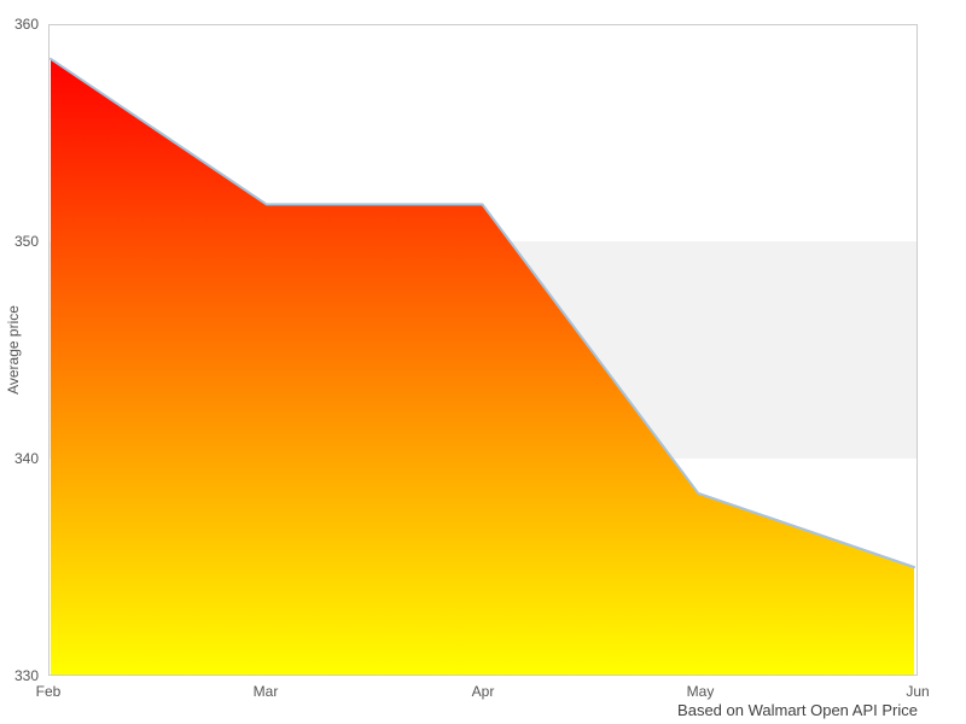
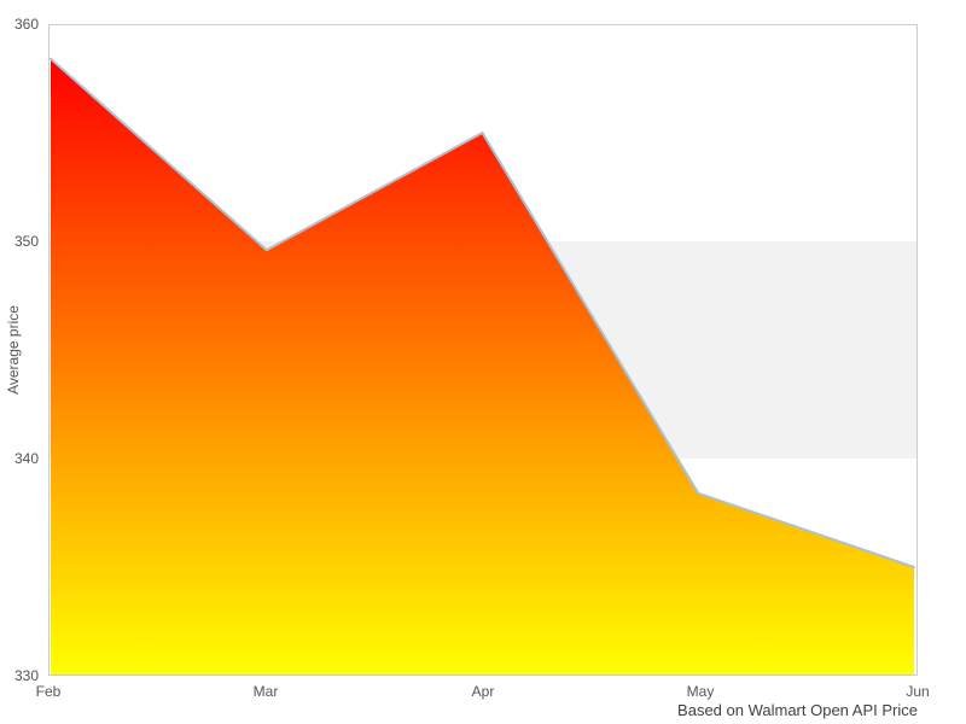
Mar: 351.7 -> 349.6
Apr: 351.7 -> 355.0
